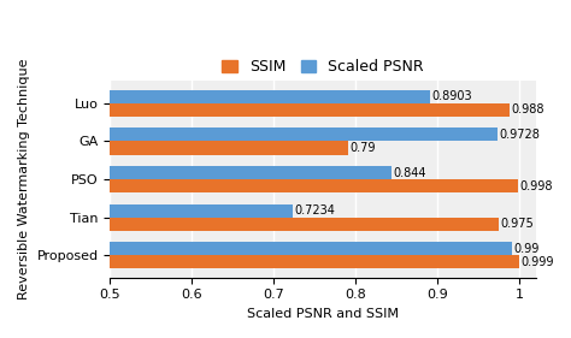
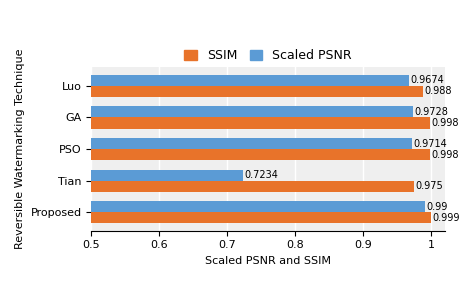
Scaled PSNR/Luo: 0.8903 -> 0.9674
SSIM/GA: 0.79 -> 0.998
Scaled PSNR/PSO: 0.844 -> 0.9714
